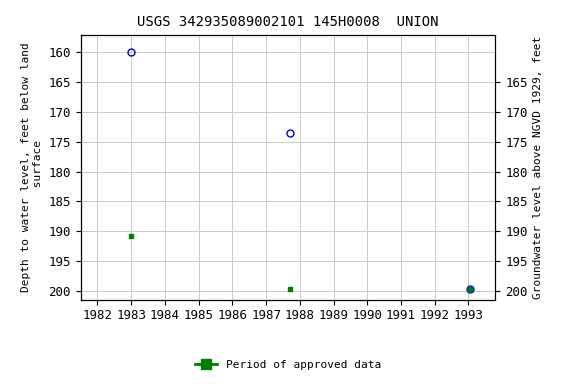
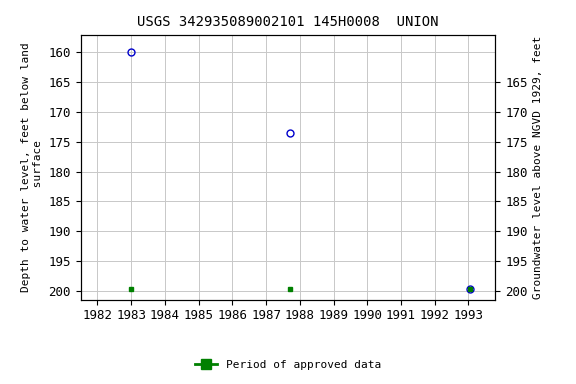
Period of approved data/1983: 190.8 -> 199.7
